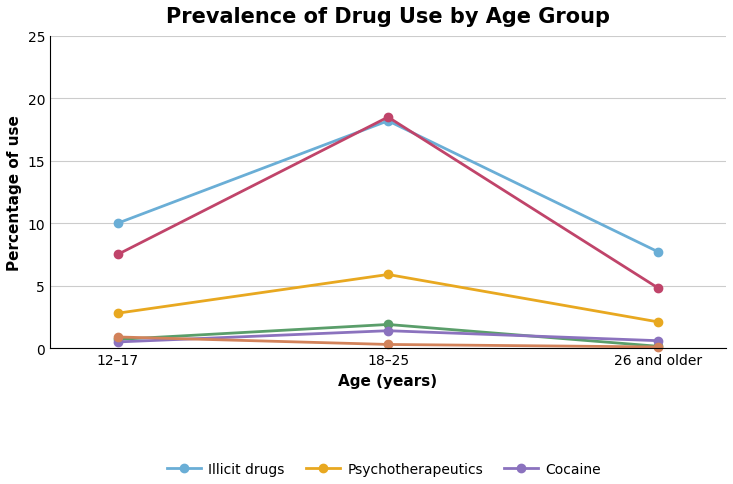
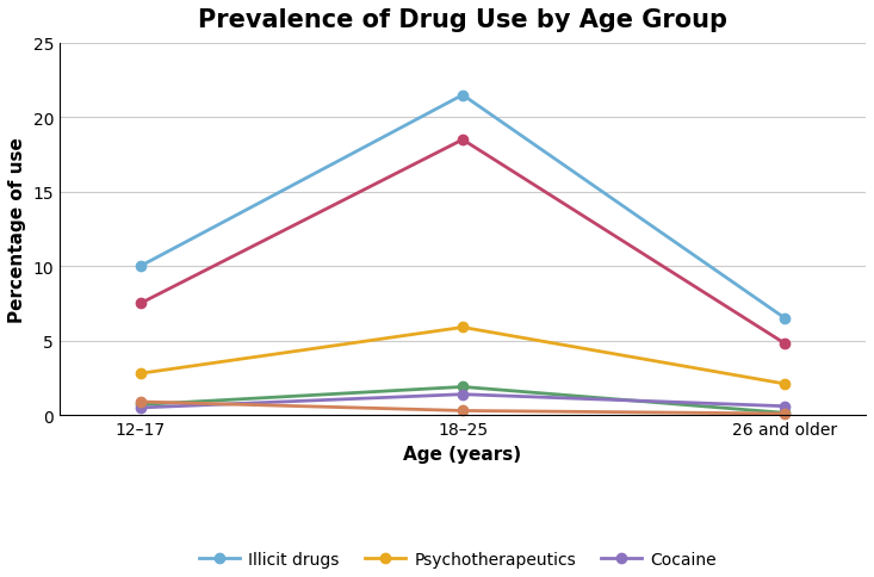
Illicit drugs/18–25: 18.2 -> 21.5
Illicit drugs/26 and older: 7.7 -> 6.5
